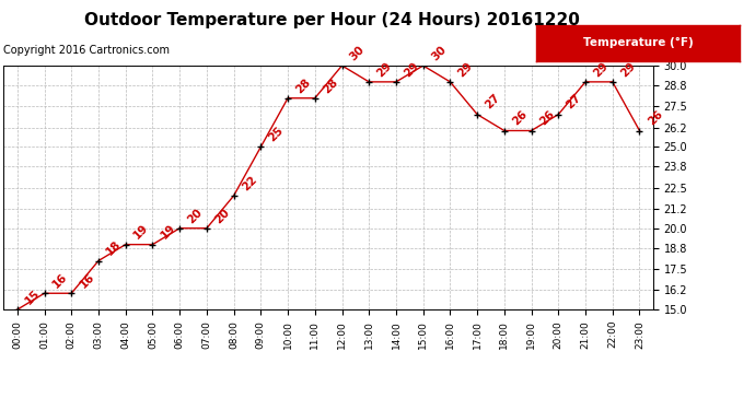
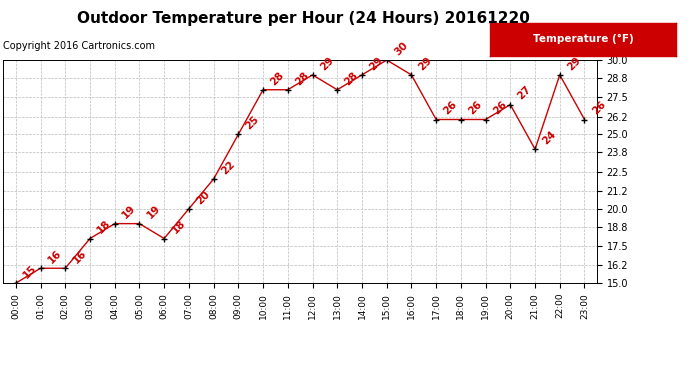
06:00: 20 -> 18
12:00: 30 -> 29
13:00: 29 -> 28
17:00: 27 -> 26
21:00: 29 -> 24
